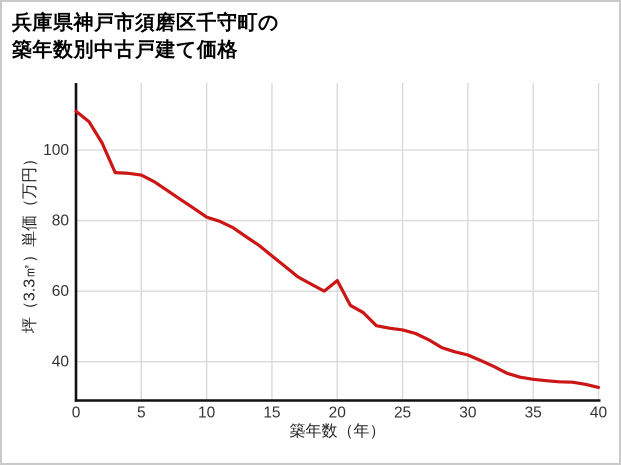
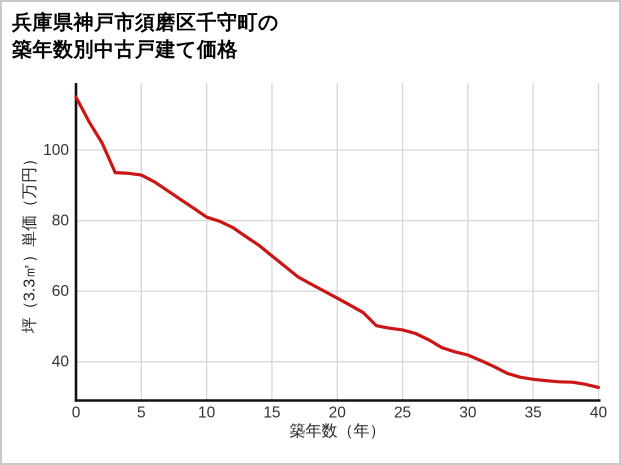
0: 111 -> 115
20: 63 -> 58
